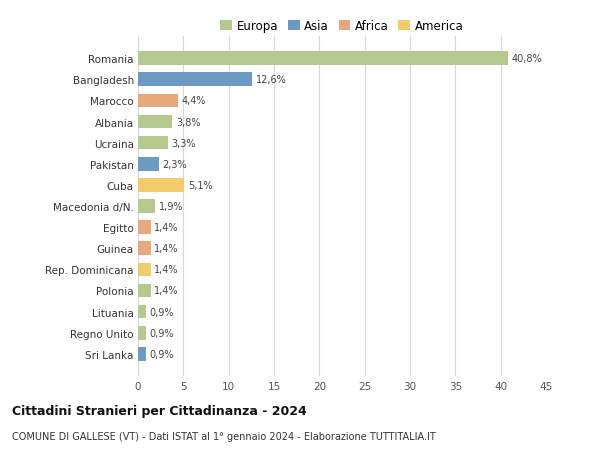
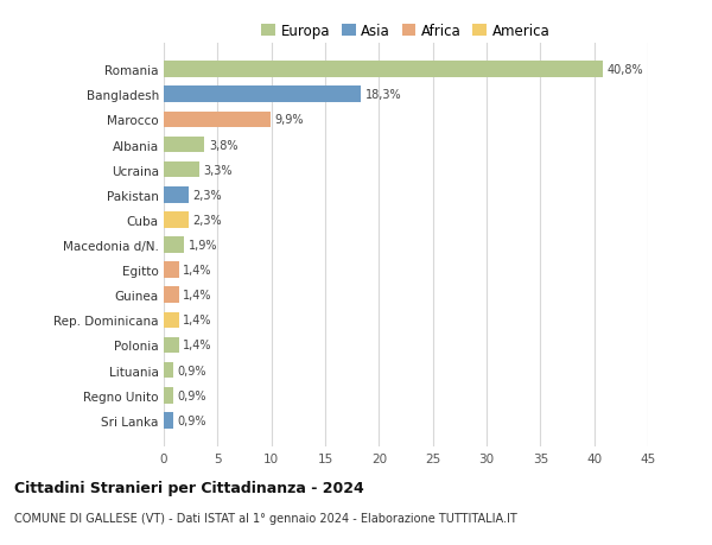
Bangladesh: 12,6% -> 18,3%
Marocco: 4,4% -> 9,9%
Cuba: 5,1% -> 2,3%
